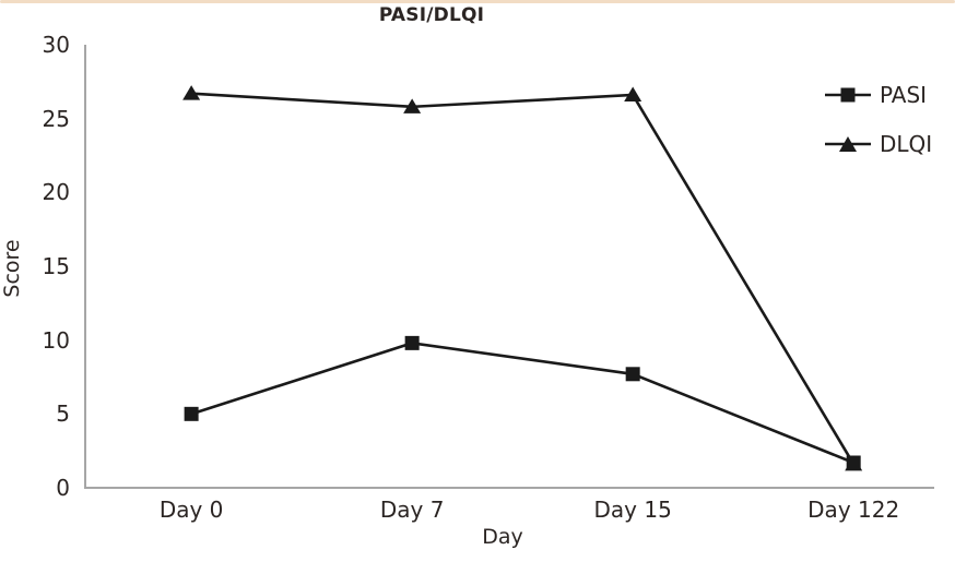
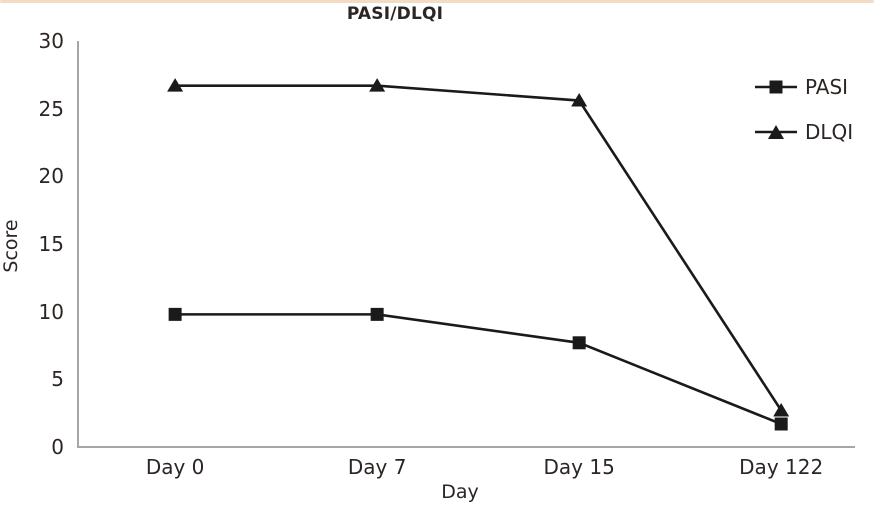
PASI/Day 0: 5.0 -> 9.8
DLQI/Day 7: 25.8 -> 26.7
DLQI/Day 15: 26.6 -> 25.6
DLQI/Day 122: 1.6 -> 2.7
